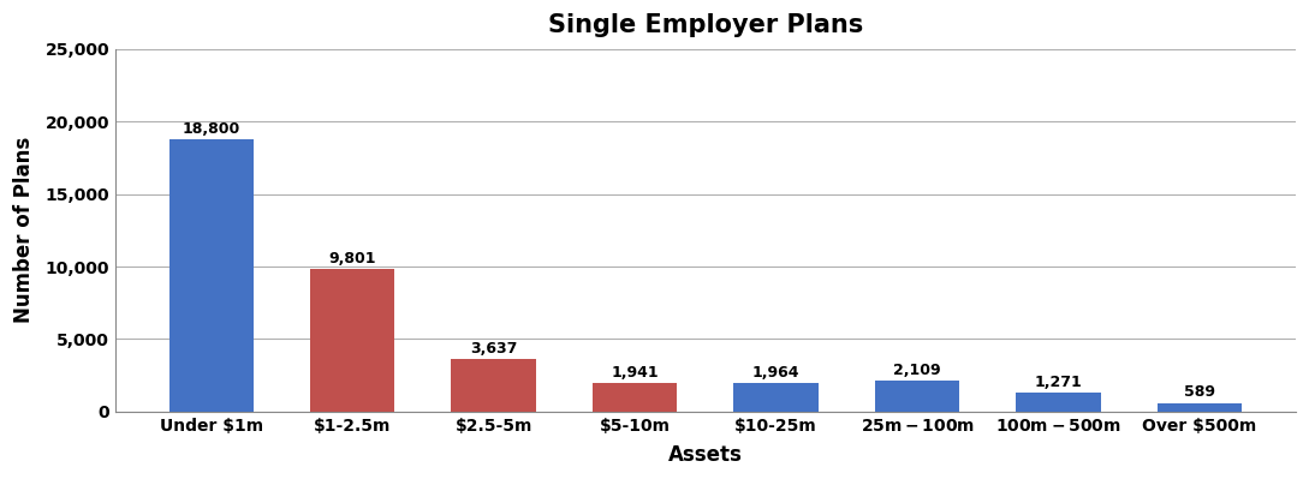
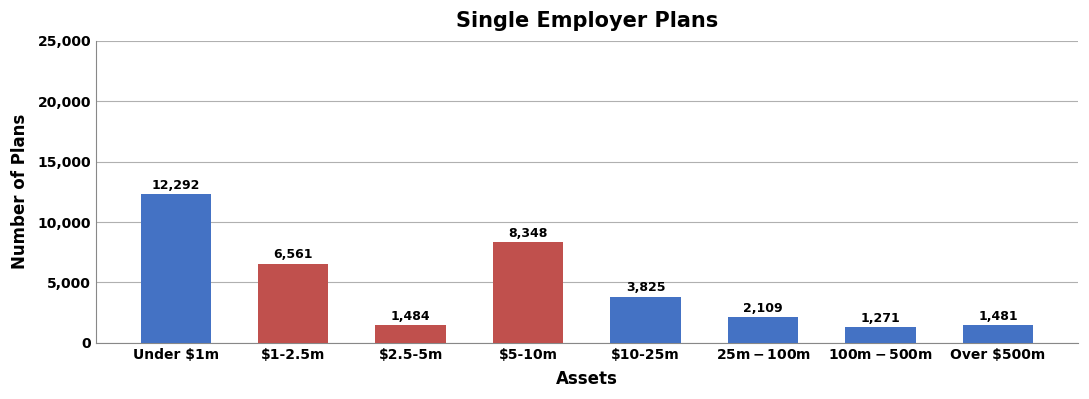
Under $1m: 18,800 -> 12,292
$1-2.5m: 9,801 -> 6,561
$2.5-5m: 3,637 -> 1,484
$5-10m: 1,941 -> 8,348
$10-25m: 1,964 -> 3,825
Over $500m: 589 -> 1,481
